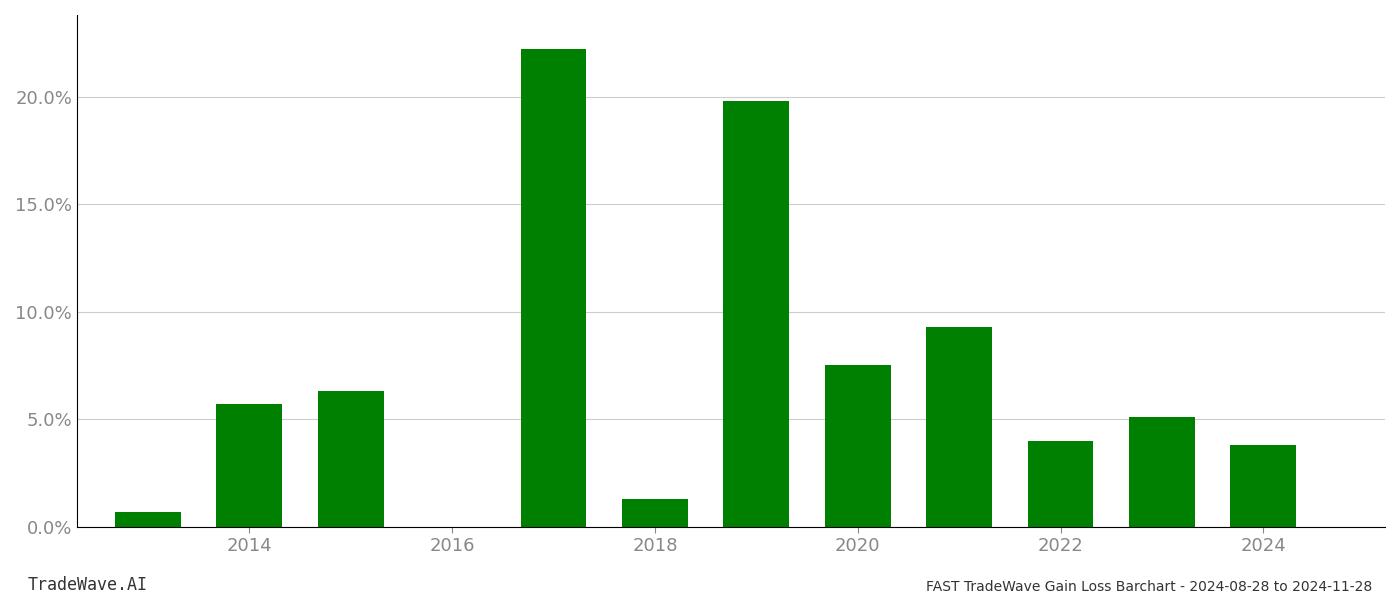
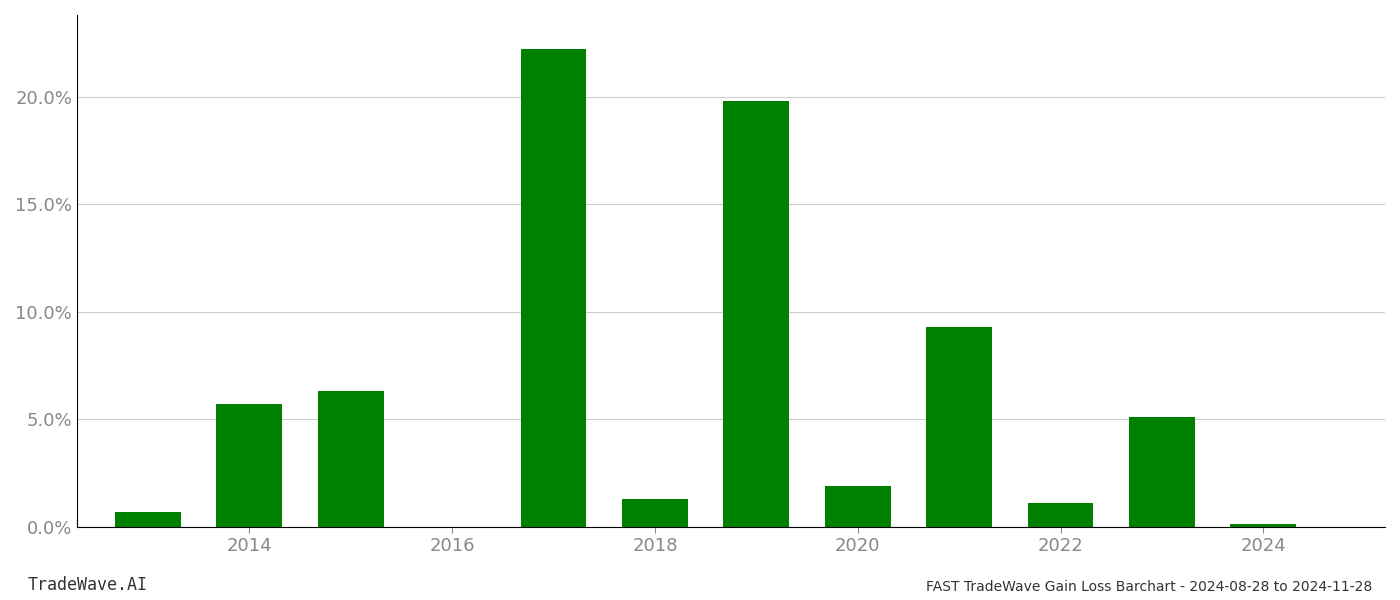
2020: 7.5% -> 1.9%
2022: 4.0% -> 1.1%
2024: 3.8% -> 0.1%
